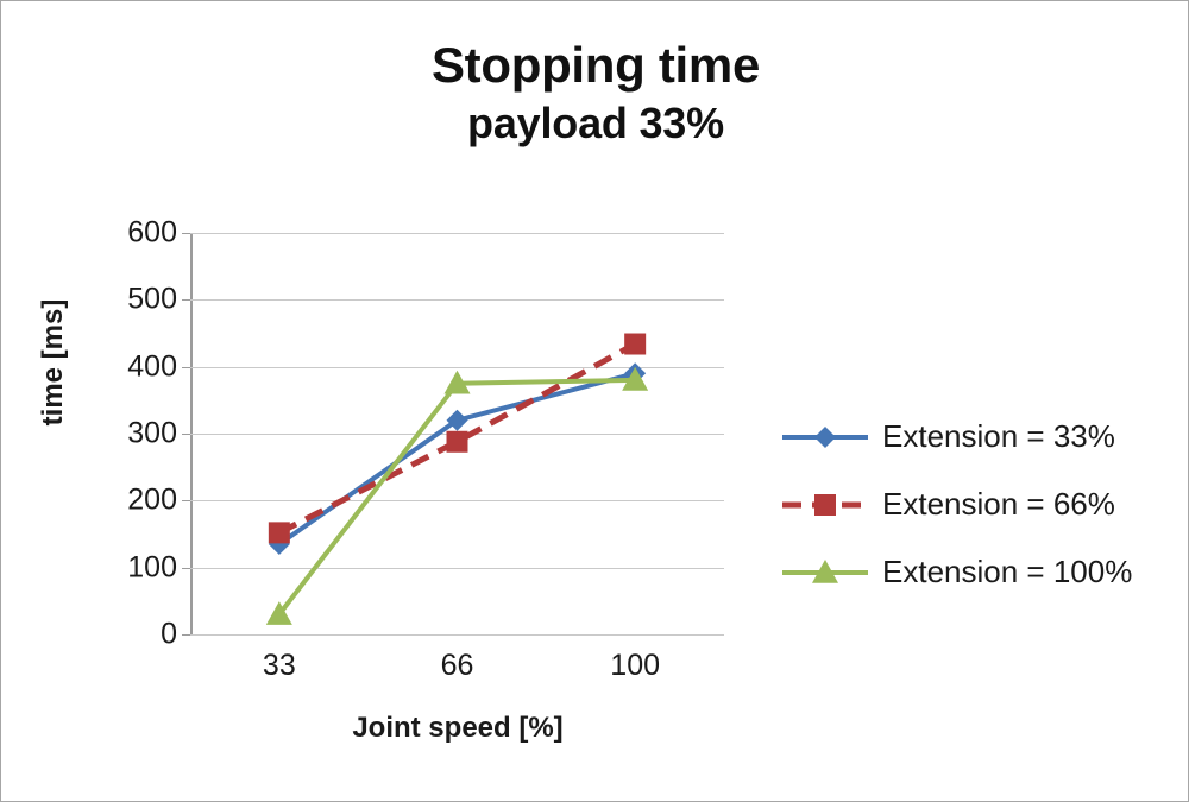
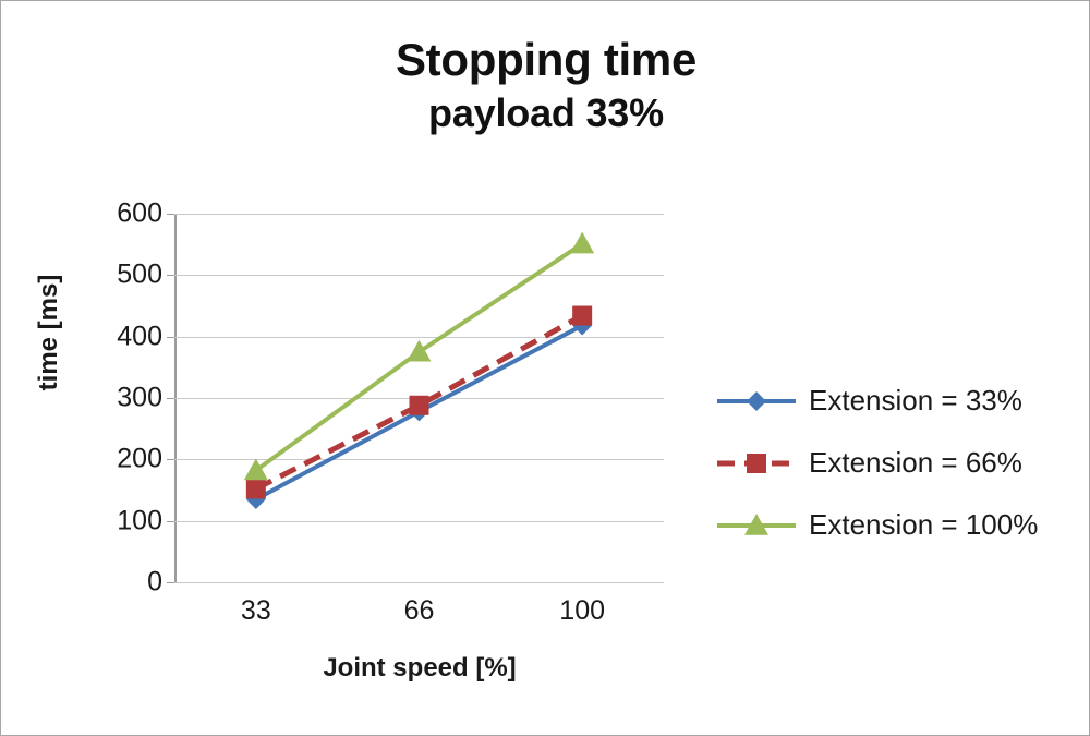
Extension = 100%/33: 30 -> 180
Extension = 33%/66: 320 -> 280
Extension = 33%/100: 390 -> 420
Extension = 100%/100: 380 -> 550
